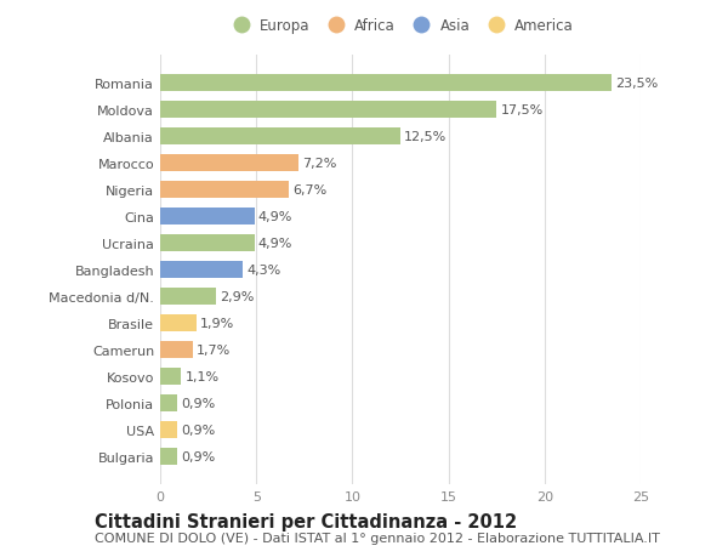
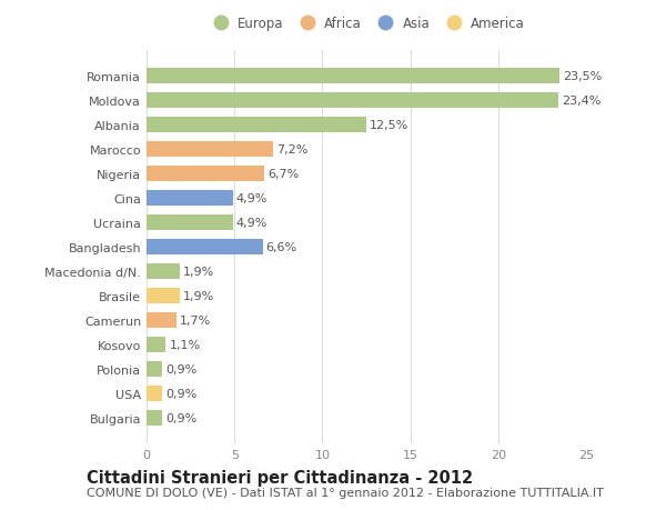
Moldova: 17,5% -> 23,4%
Bangladesh: 4,3% -> 6,6%
Macedonia d/N.: 2,9% -> 1,9%
